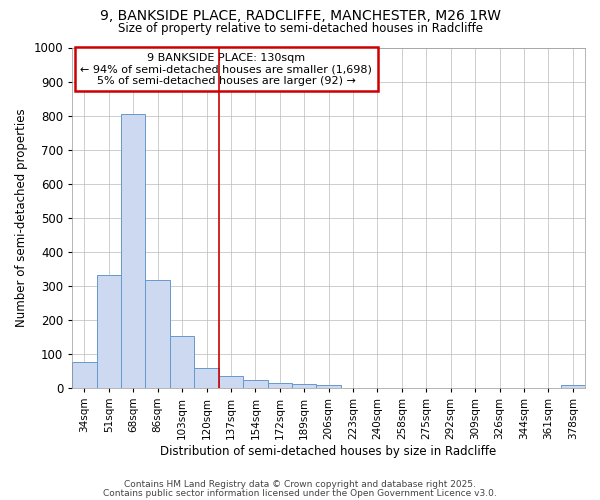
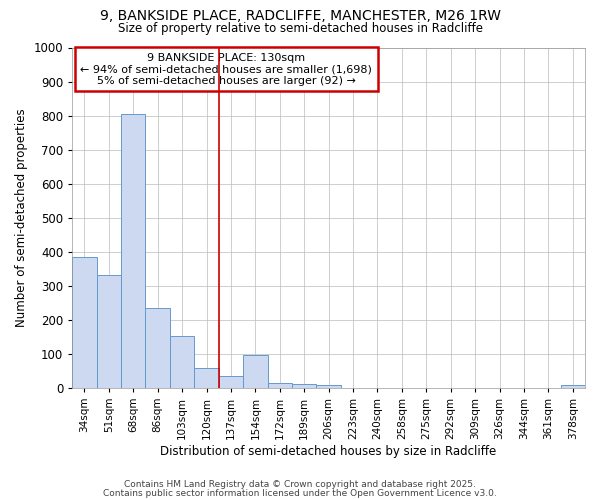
34sqm: 75 -> 385
86sqm: 318 -> 235
154sqm: 22 -> 95
